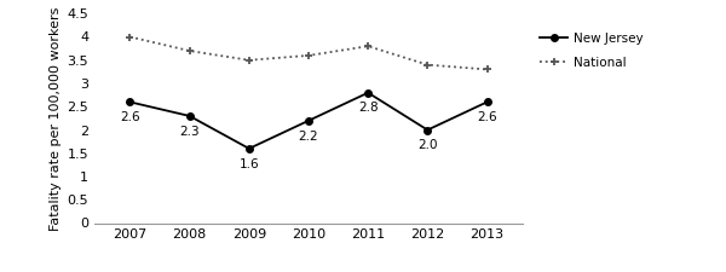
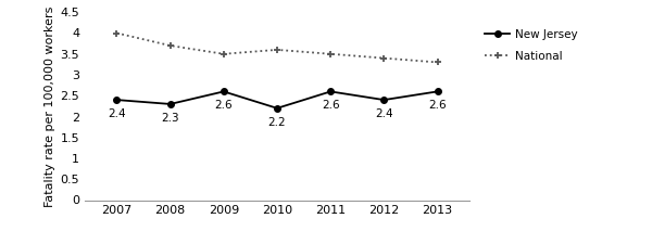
New Jersey/2007: 2.6 -> 2.4
New Jersey/2009: 1.6 -> 2.6
New Jersey/2011: 2.8 -> 2.6
National/2011: 3.8 -> 3.5
New Jersey/2012: 2.0 -> 2.4
